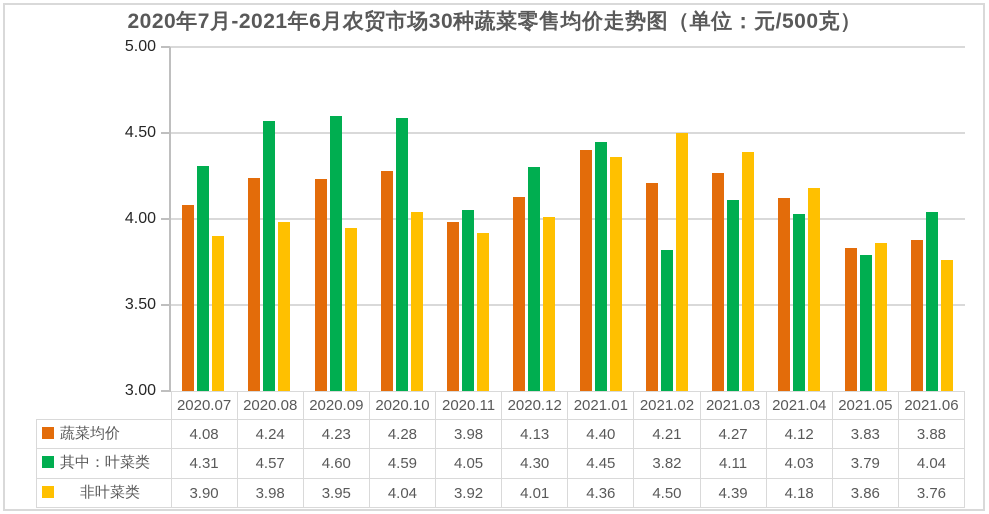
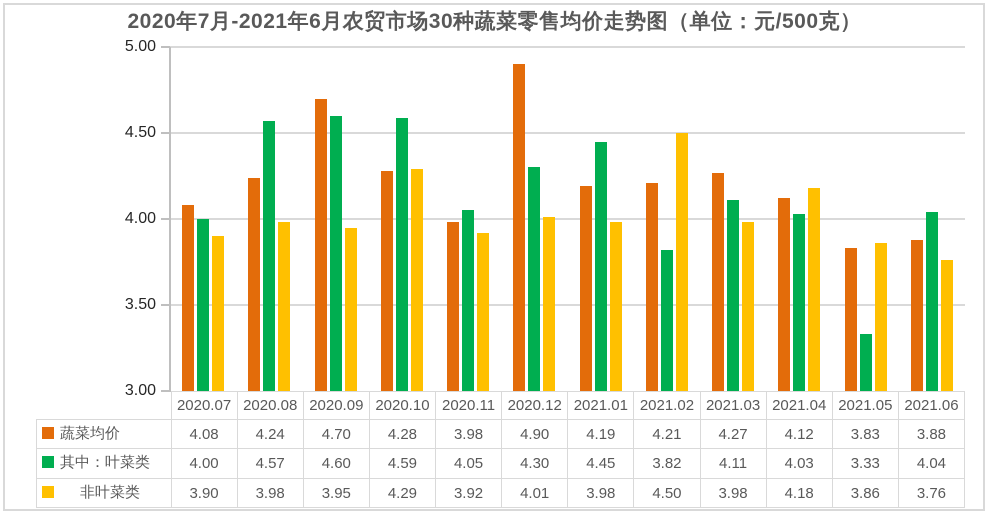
其中：叶菜类/2020.07: 4.31 -> 4.00
蔬菜均价/2020.09: 4.23 -> 4.70
非叶菜类/2020.10: 4.04 -> 4.29
蔬菜均价/2020.12: 4.13 -> 4.90
蔬菜均价/2021.01: 4.40 -> 4.19
非叶菜类/2021.01: 4.36 -> 3.98
非叶菜类/2021.03: 4.39 -> 3.98
其中：叶菜类/2021.05: 3.79 -> 3.33
